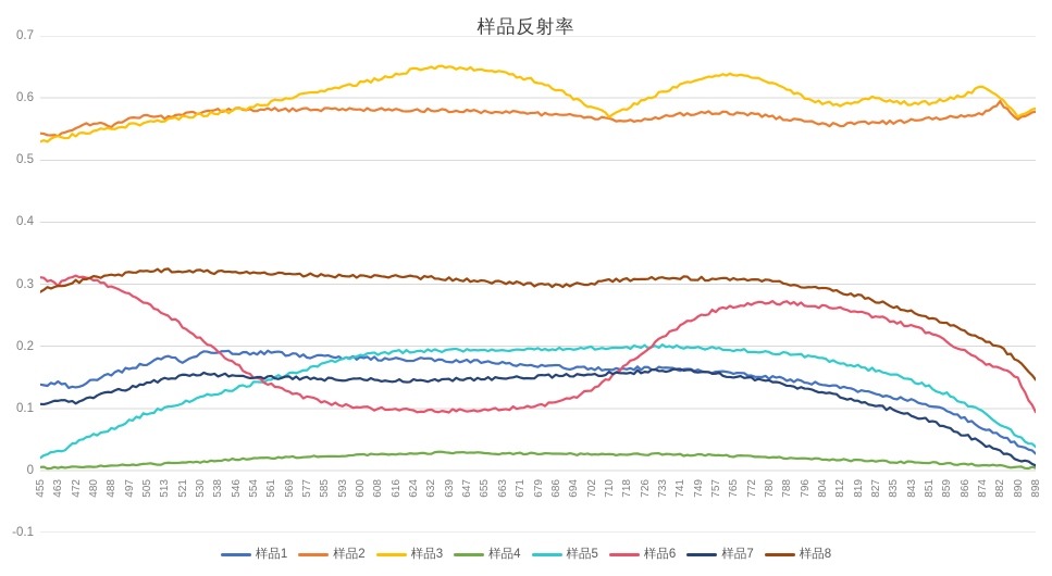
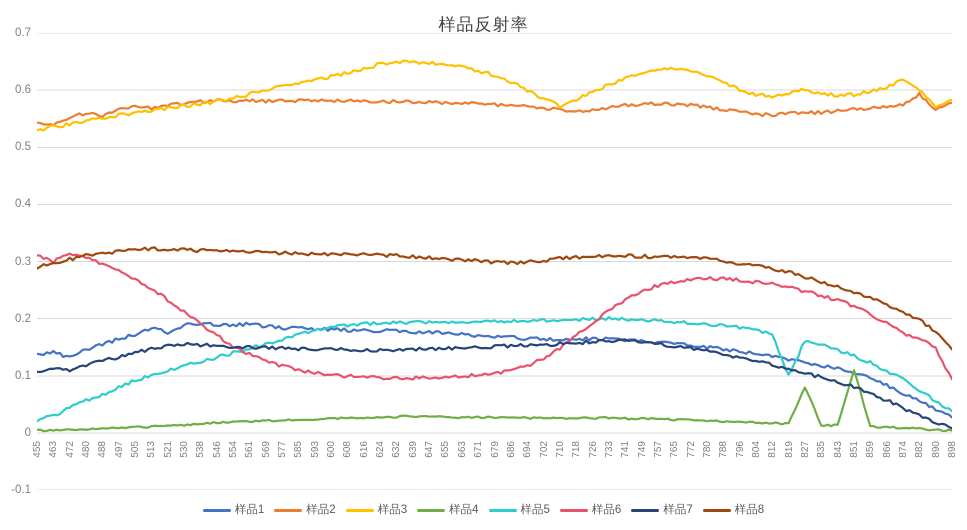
样品5/819: 0.17 -> 0.10
样品4/827: 0.01 -> 0.08
样品4/851: 0.01 -> 0.11
